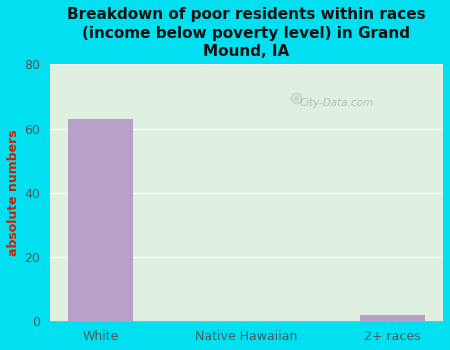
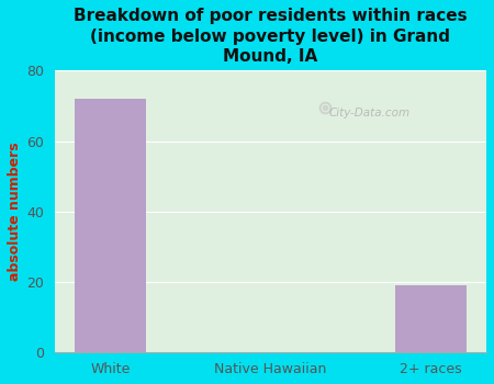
White: 63 -> 72
2+ races: 2 -> 19
